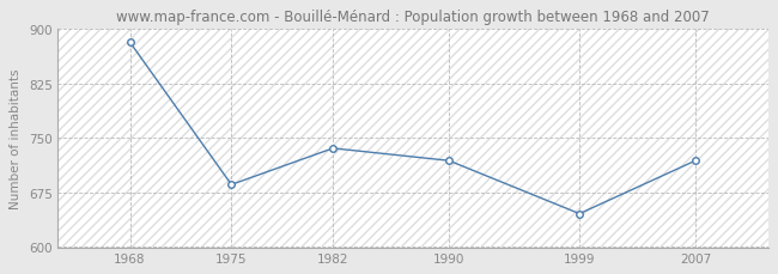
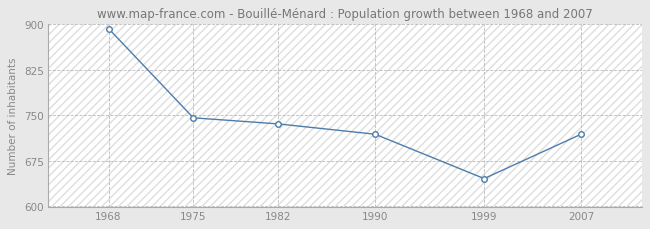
1968: 882 -> 893
1975: 686 -> 746
